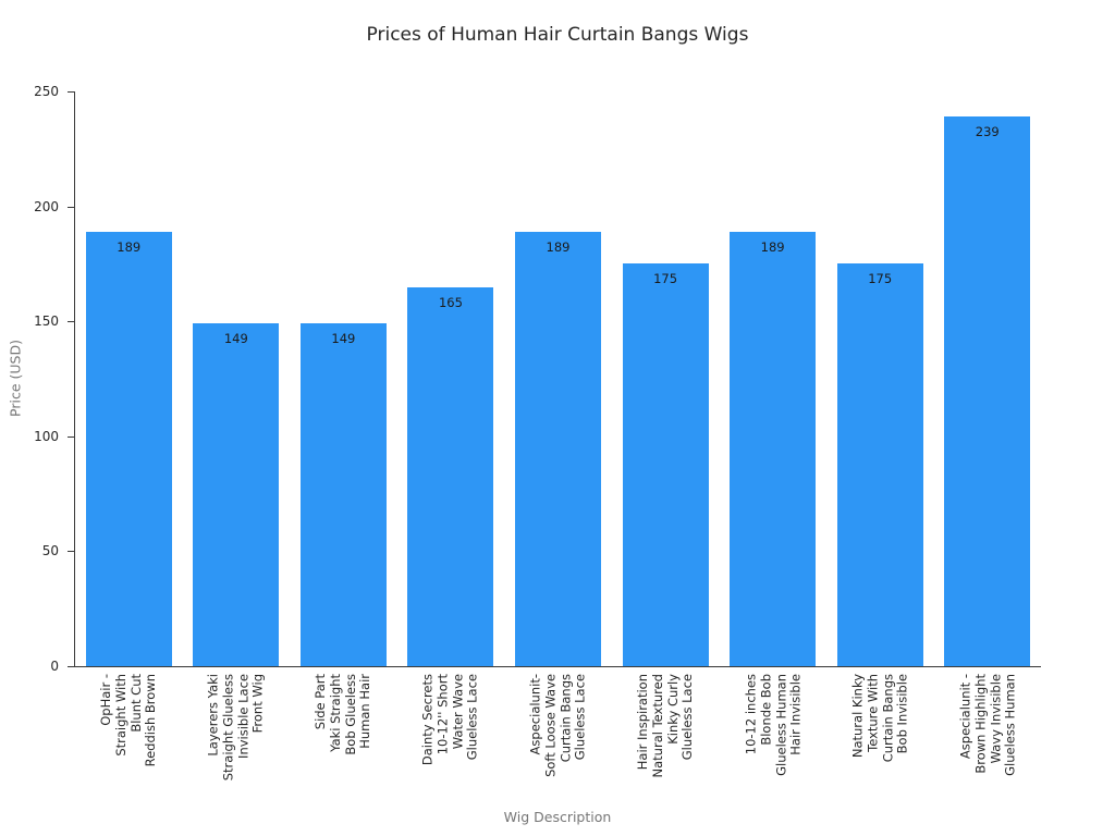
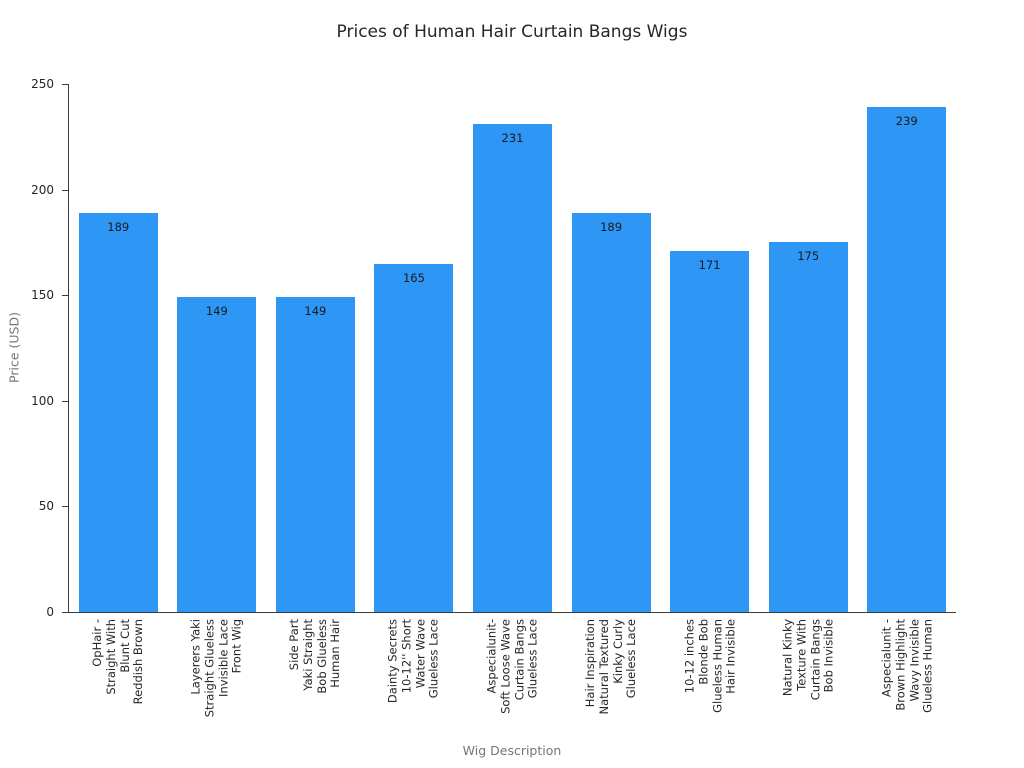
Aspecialunit- Soft Loose Wave Curtain Bangs Glueless Lace: 189 -> 231
Hair Inspiration Natural Textured Kinky Curly Glueless Lace: 175 -> 189
10-12 inches Blonde Bob Glueless Human Hair Invisible: 189 -> 171
